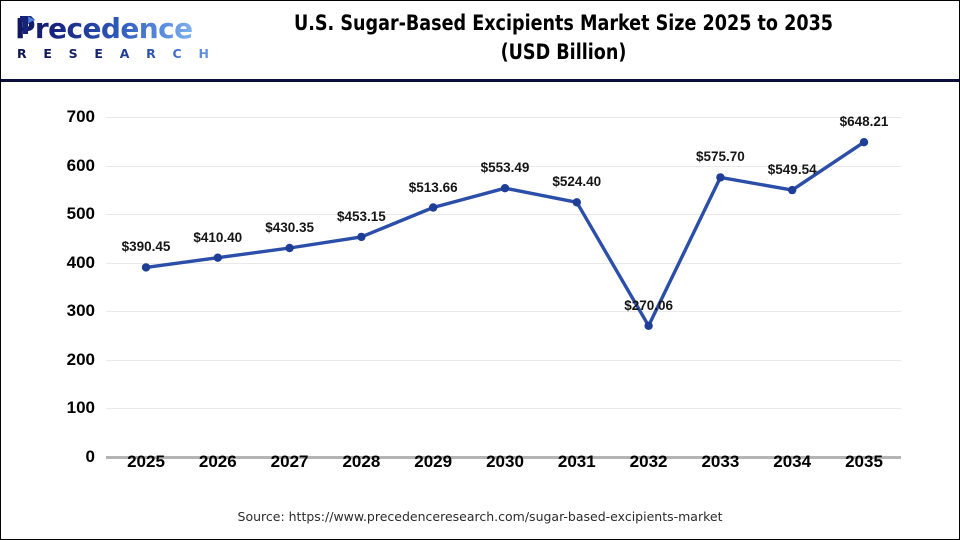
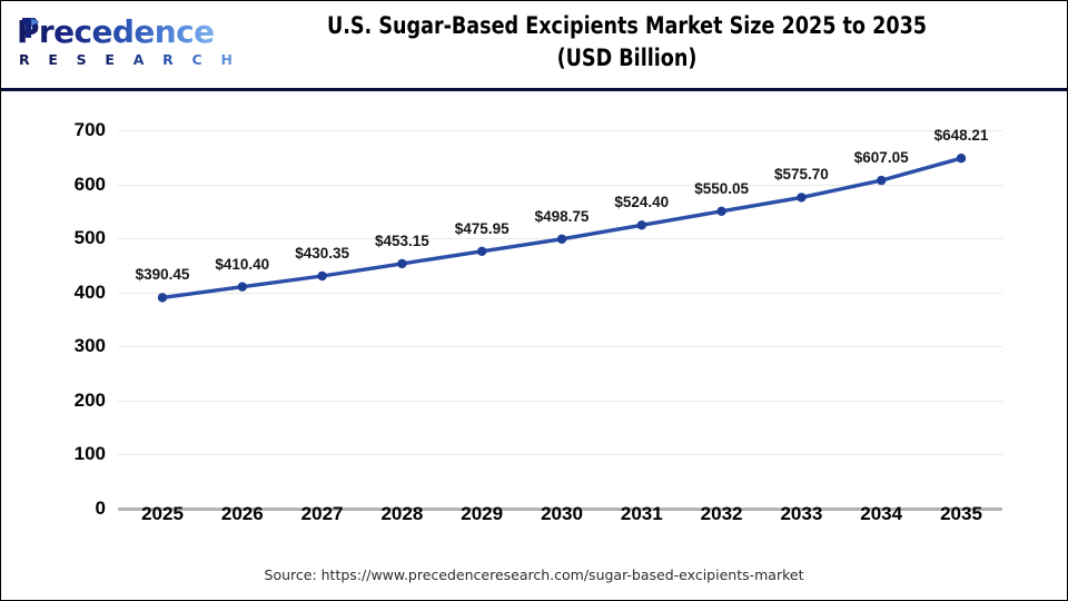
2029: $513.66 -> $475.95
2030: $553.49 -> $498.75
2032: $270.06 -> $550.05
2034: $549.54 -> $607.05
